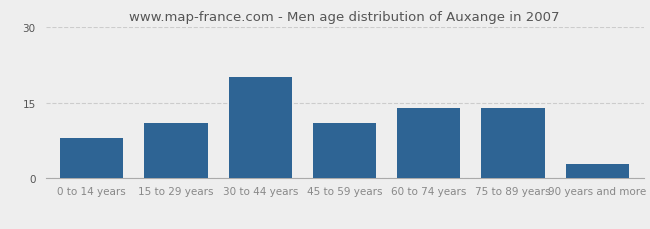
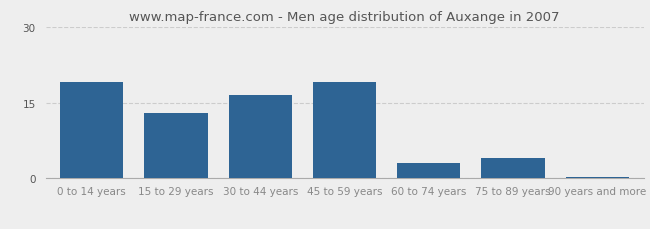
0 to 14 years: 8.0 -> 19.0
15 to 29 years: 11.0 -> 13.0
30 to 44 years: 20.0 -> 16.5
45 to 59 years: 11.0 -> 19.0
60 to 74 years: 14.0 -> 3.0
75 to 89 years: 14.0 -> 4.0
90 years and more: 2.8 -> 0.2
